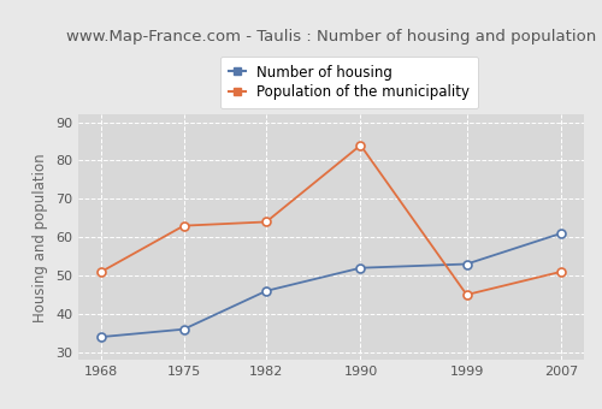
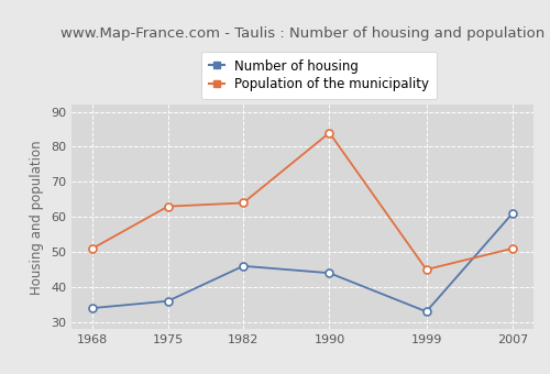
Number of housing/1990: 52 -> 44
Number of housing/1999: 53 -> 33
